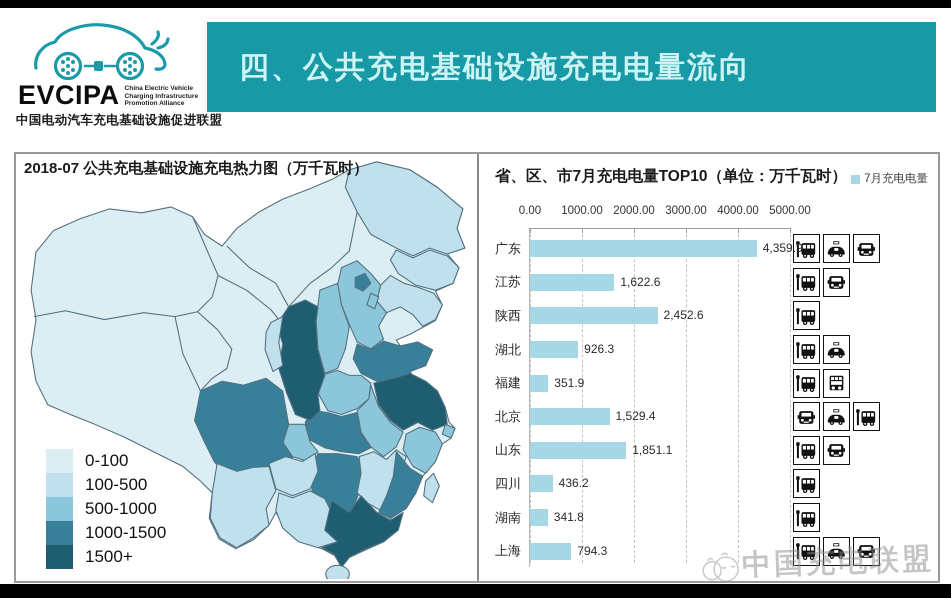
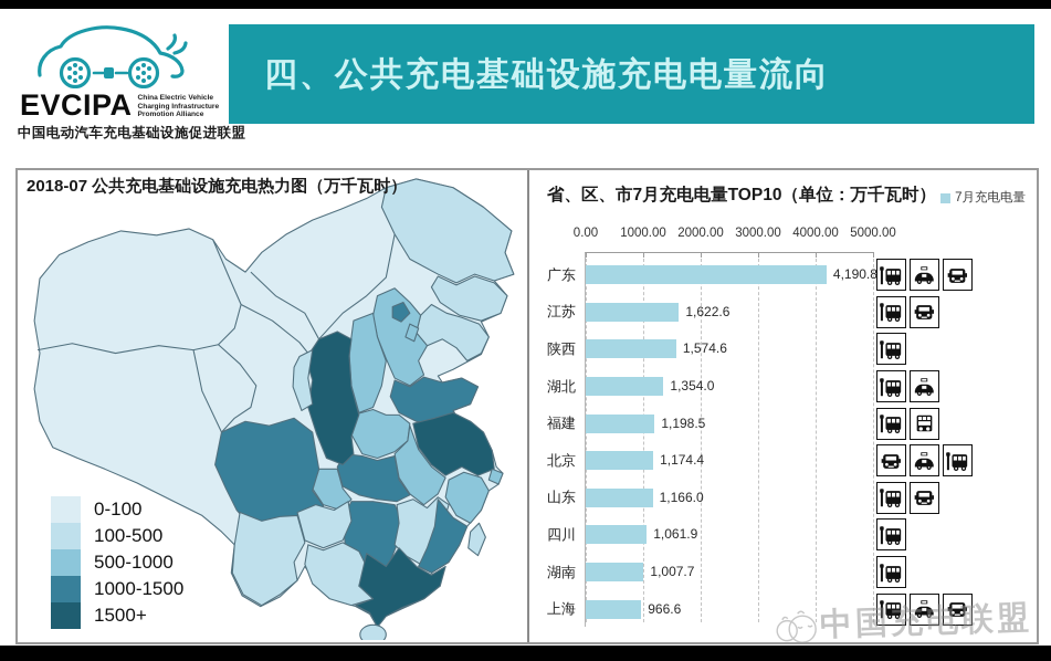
广东: 4,359.9 -> 4,190.8
陕西: 2,452.6 -> 1,574.6
湖北: 926.3 -> 1,354.0
福建: 351.9 -> 1,198.5
北京: 1,529.4 -> 1,174.4
山东: 1,851.1 -> 1,166.0
四川: 436.2 -> 1,061.9
湖南: 341.8 -> 1,007.7
上海: 794.3 -> 966.6
